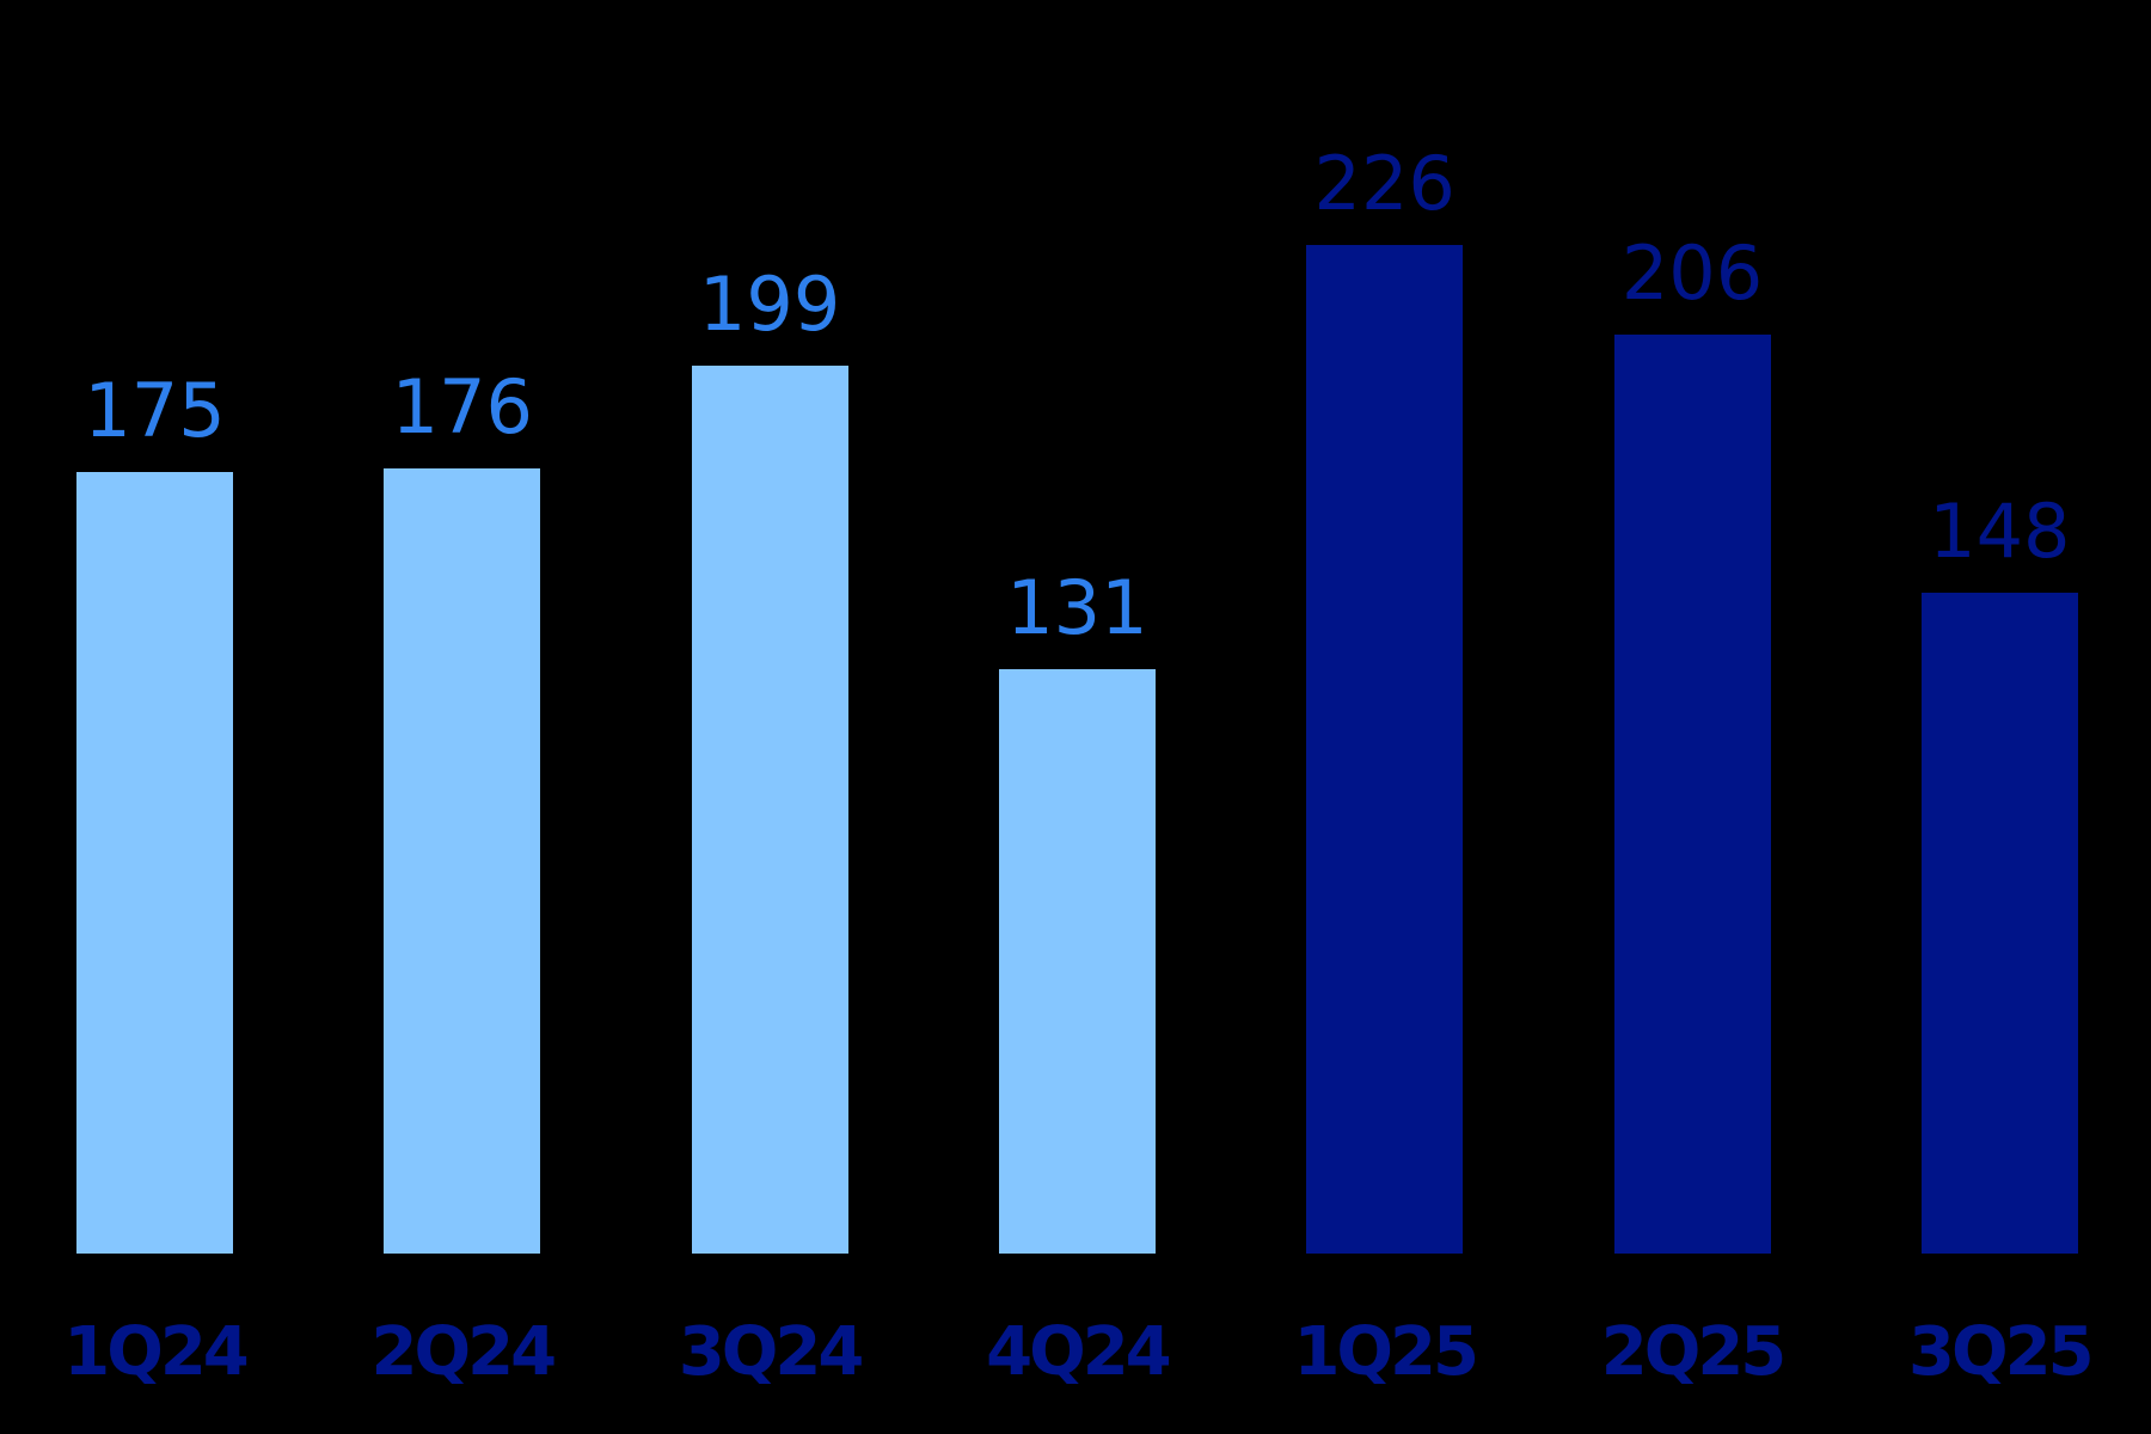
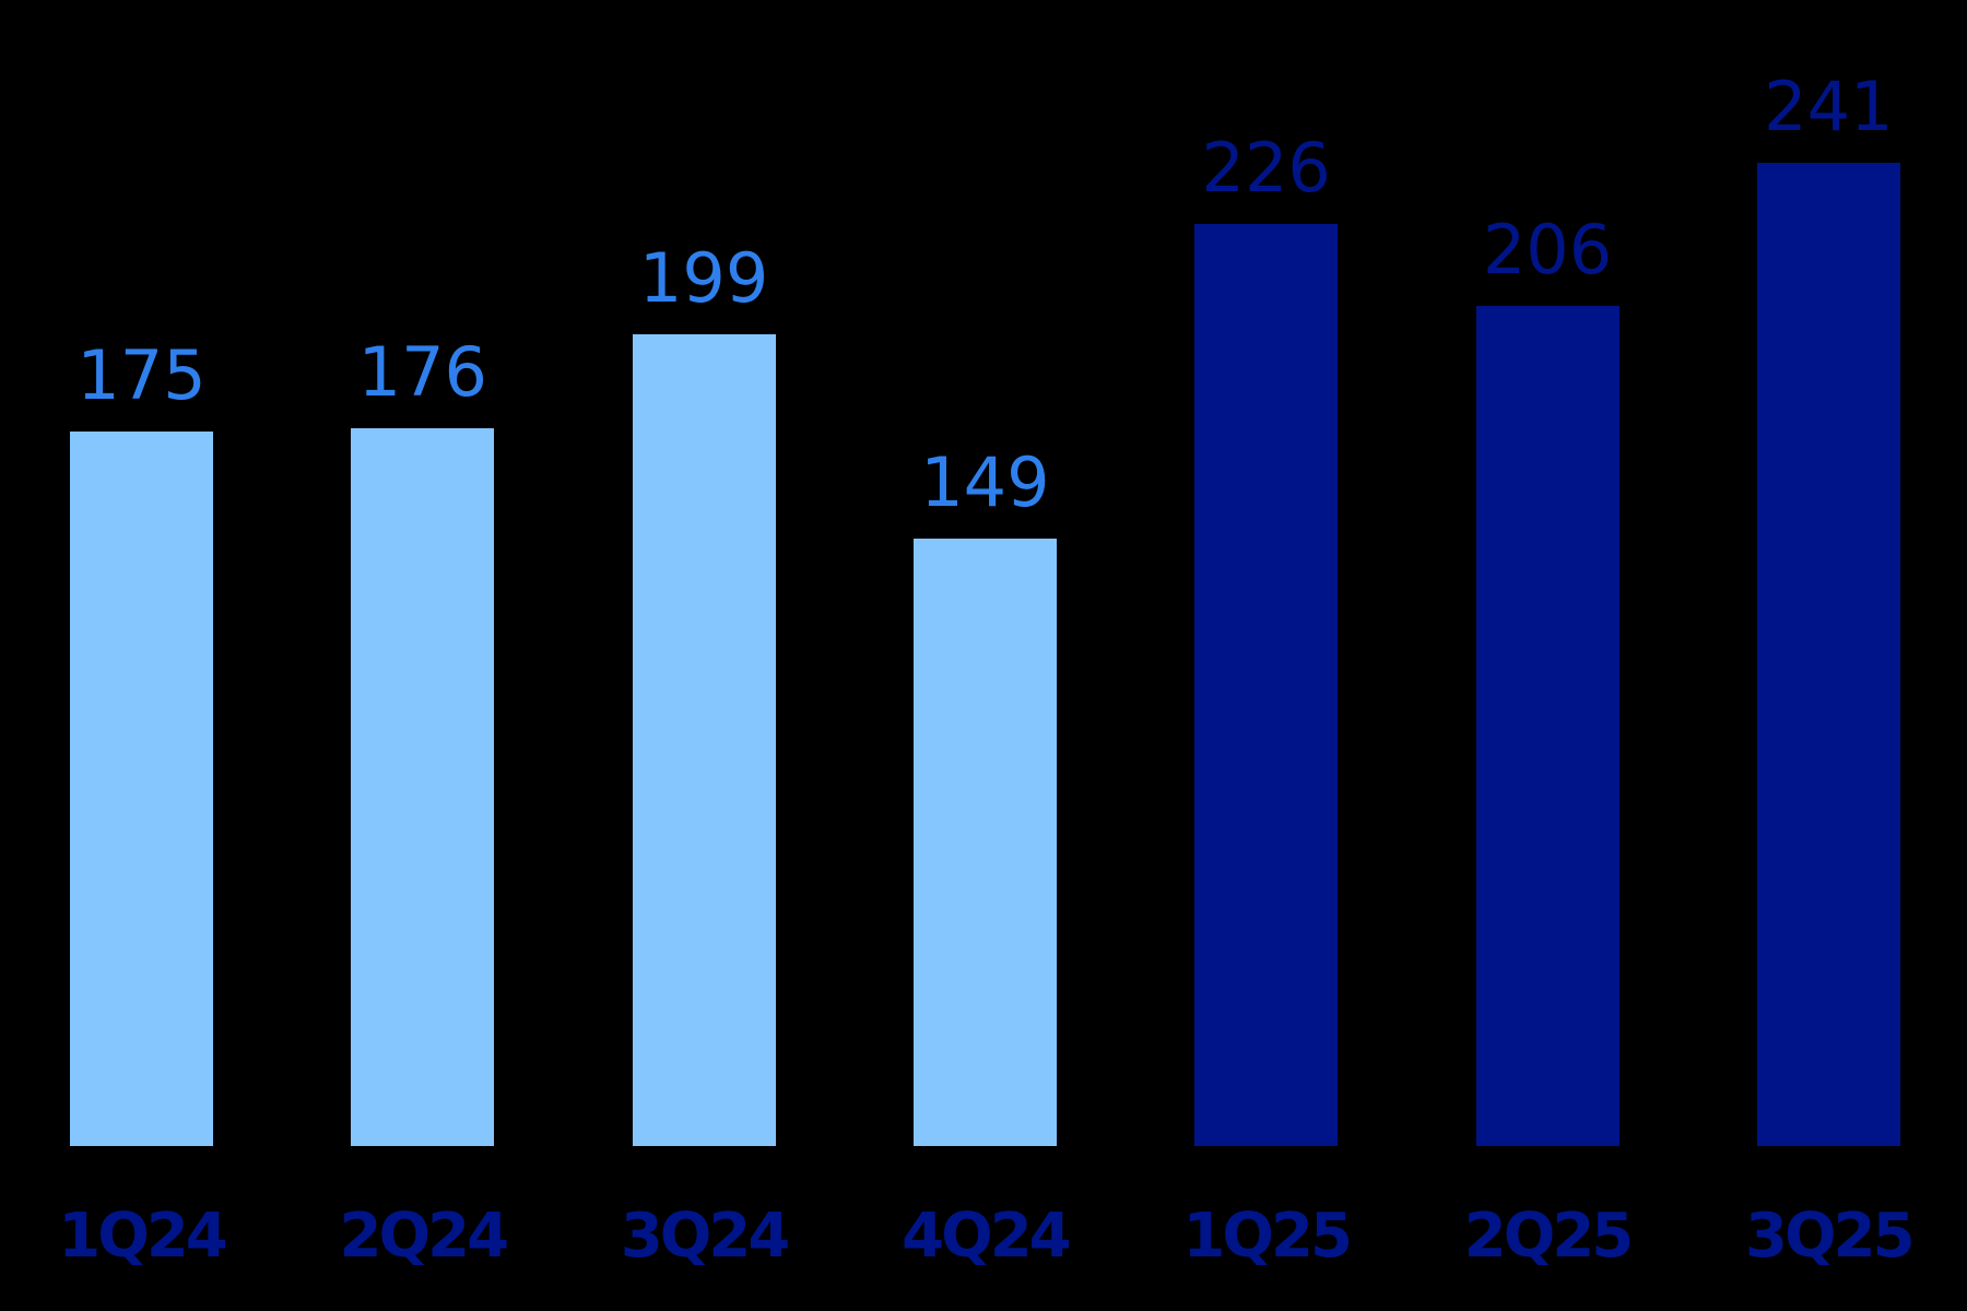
4Q24: 131 -> 149
3Q25: 148 -> 241
